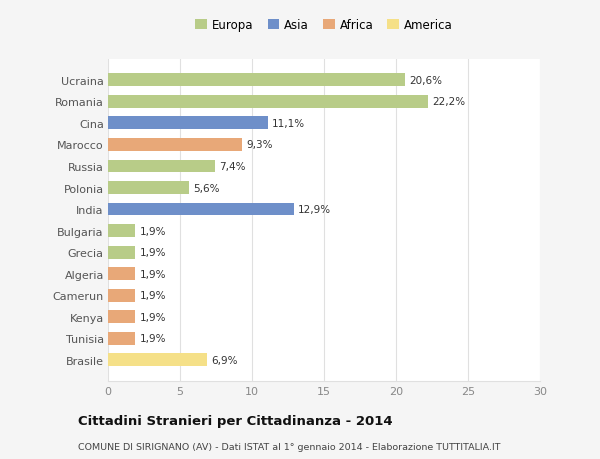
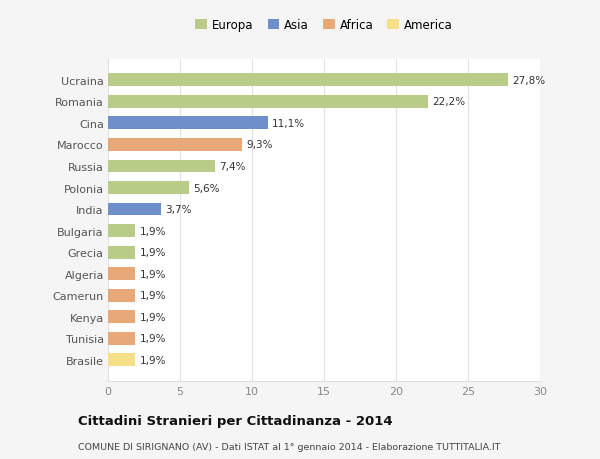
Ucraina: 20,6% -> 27,8%
India: 12,9% -> 3,7%
Brasile: 6,9% -> 1,9%
